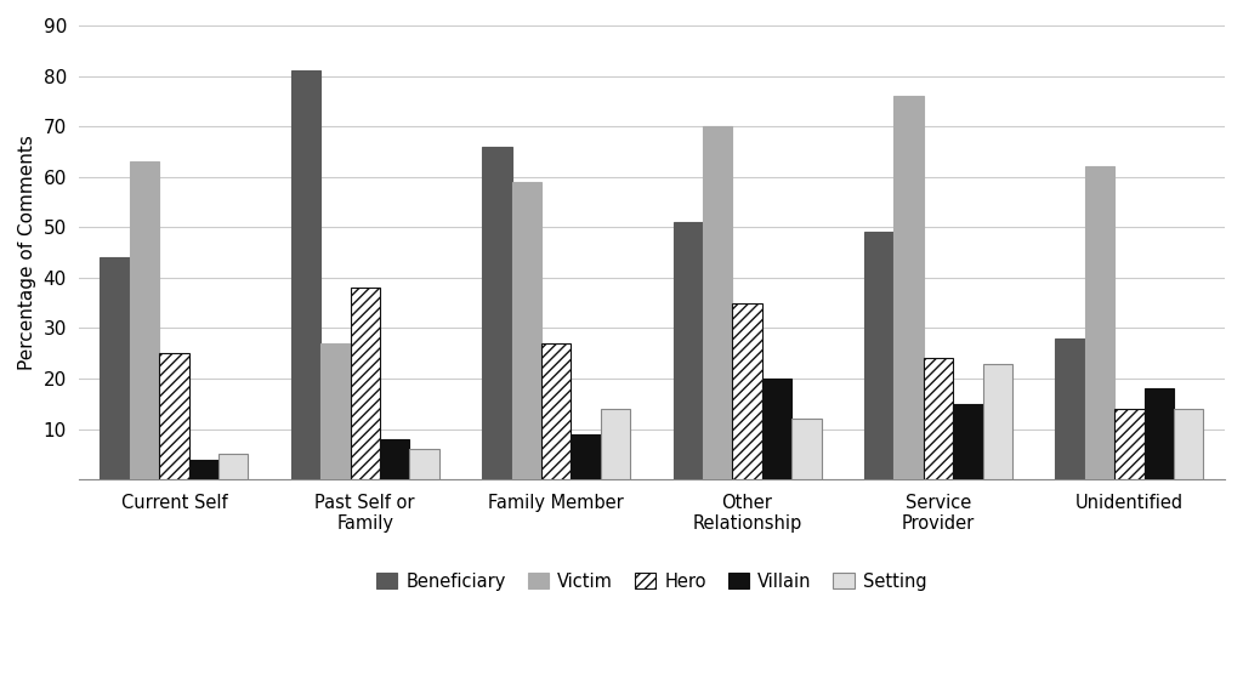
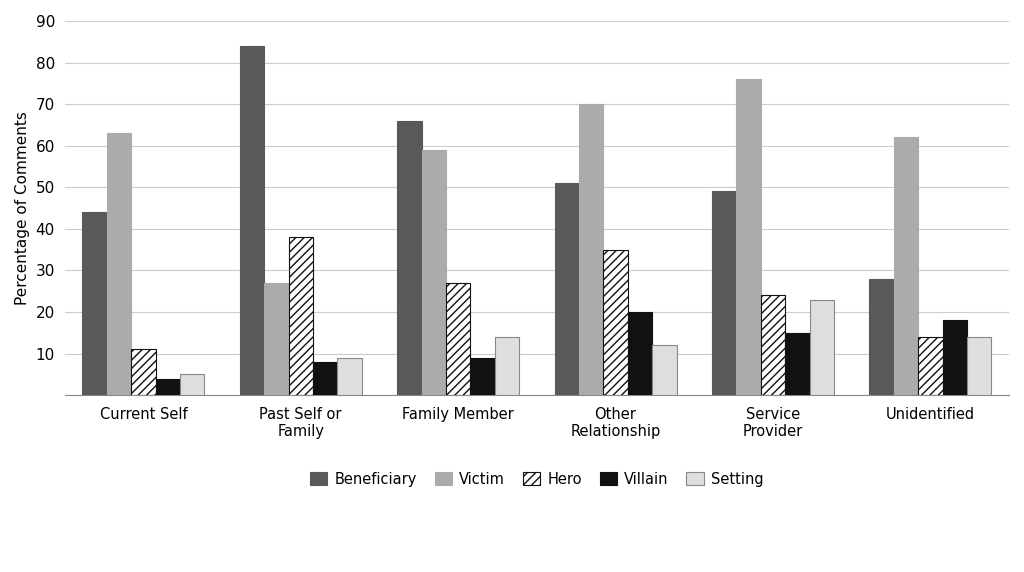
Hero/Current Self: 25 -> 11
Beneficiary/Past Self or Family: 81 -> 84
Setting/Past Self or Family: 6 -> 9
